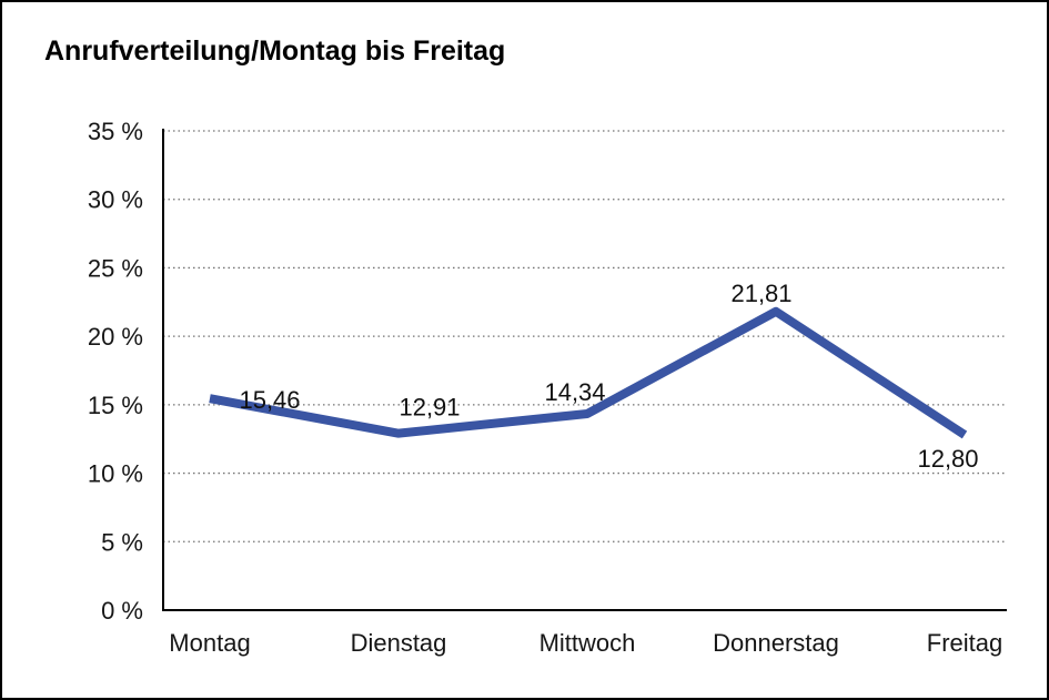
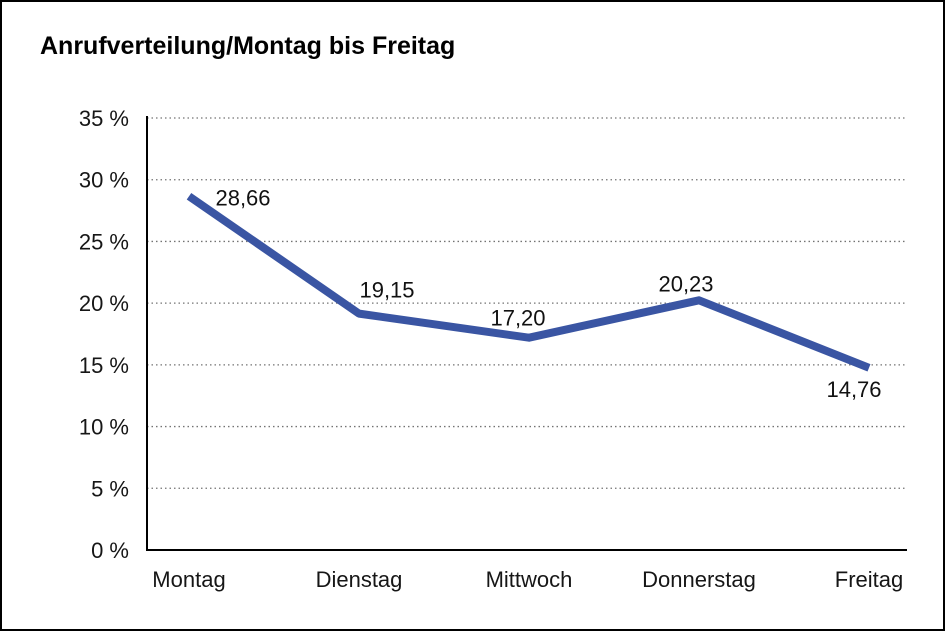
Montag: 15,46 -> 28,66
Dienstag: 12,91 -> 19,15
Mittwoch: 14,34 -> 17,20
Donnerstag: 21,81 -> 20,23
Freitag: 12,80 -> 14,76
